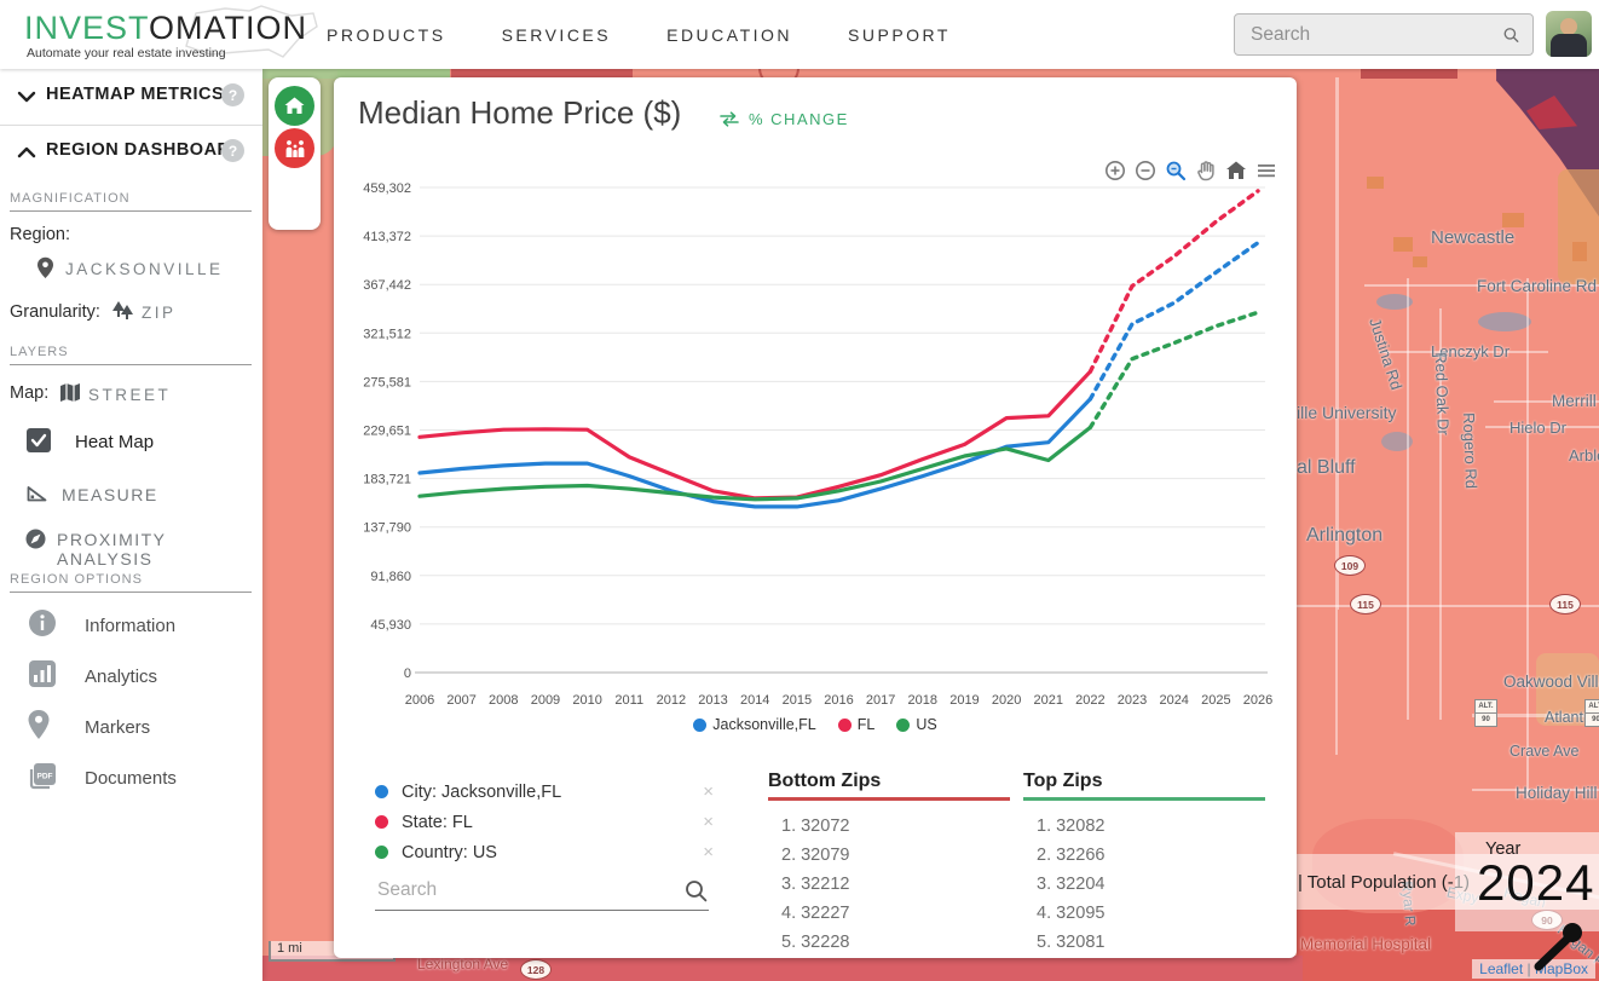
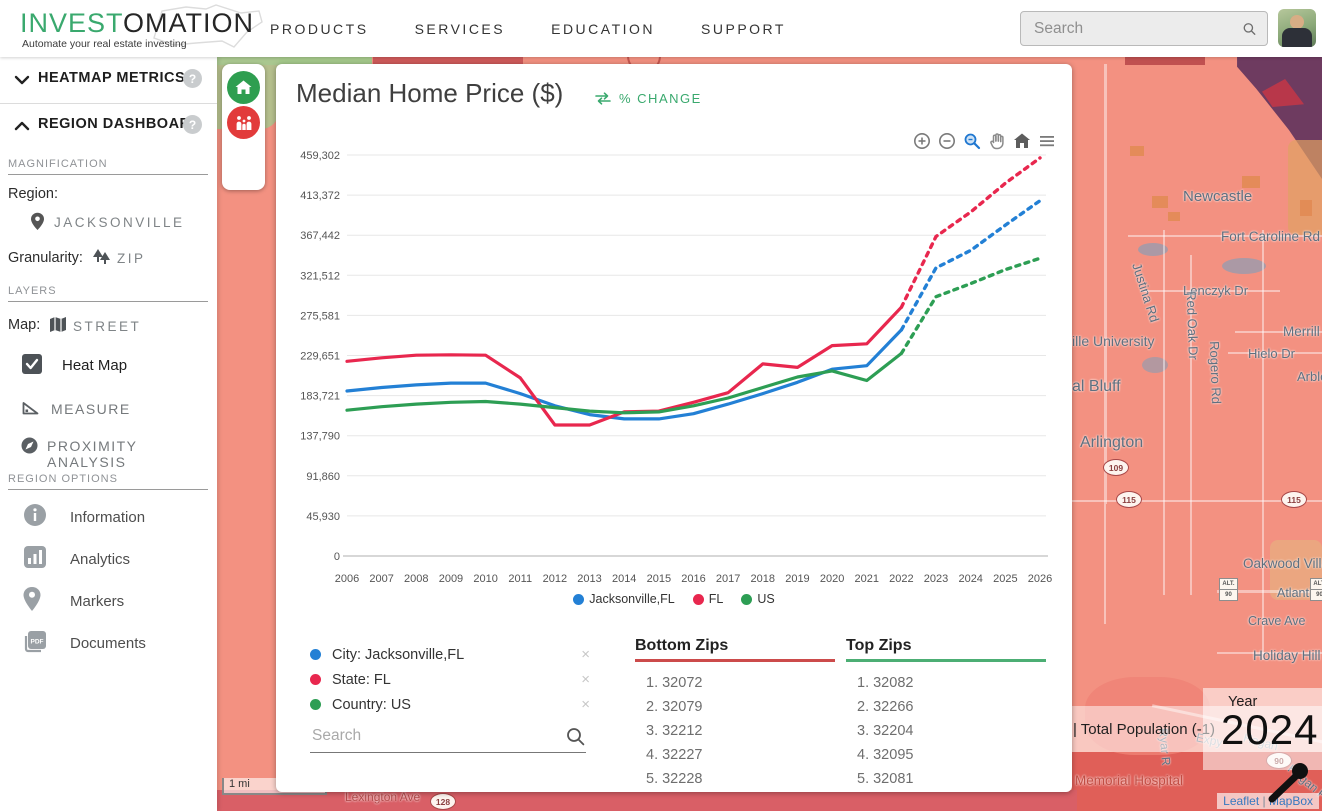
FL/2012: 190000 -> 150000
FL/2013: 170000 -> 150000
FL/2018: 200000 -> 220000
